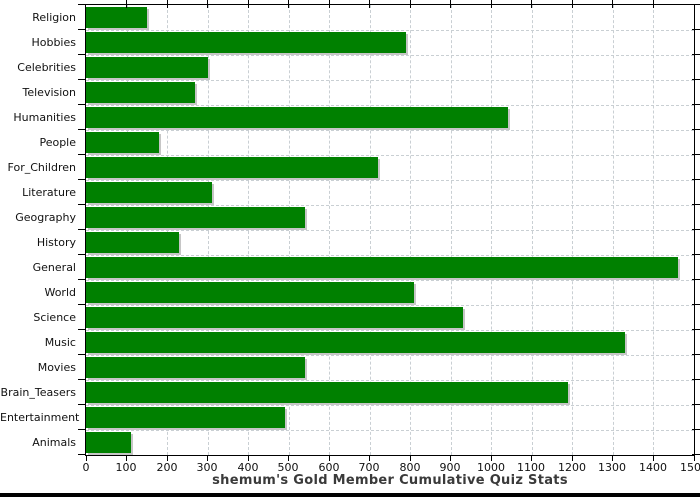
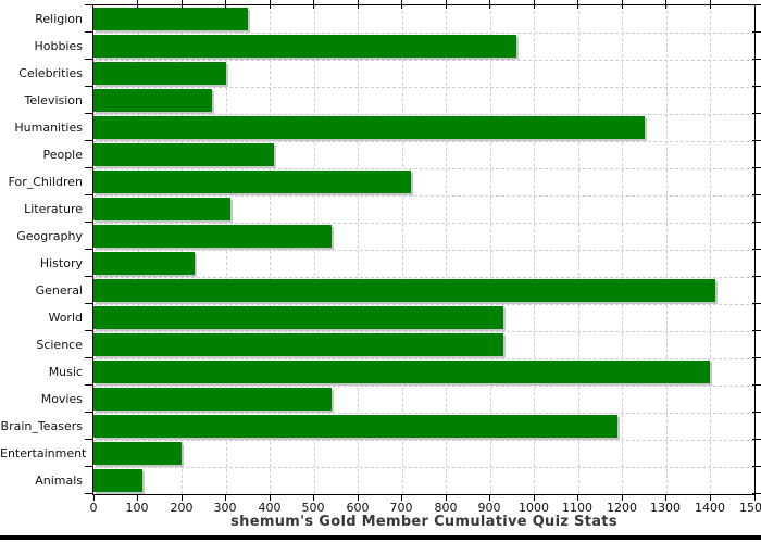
Religion: 150 -> 350
Hobbies: 790 -> 960
Humanities: 1040 -> 1250
People: 180 -> 410
General: 1460 -> 1410
World: 810 -> 930
Music: 1330 -> 1400
Entertainment: 490 -> 200
